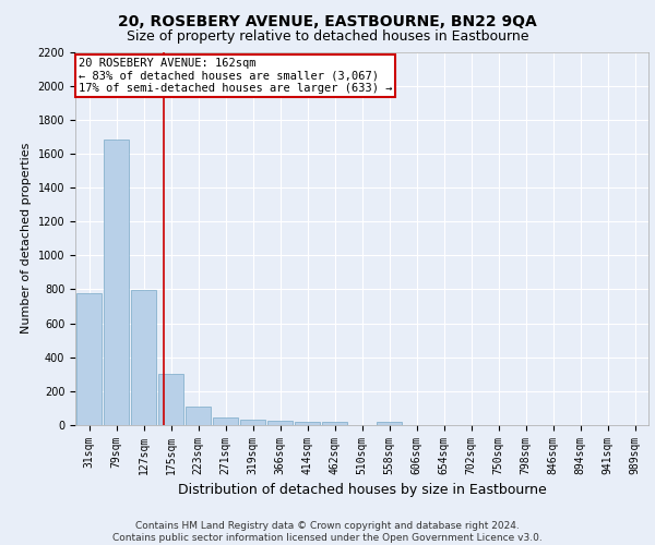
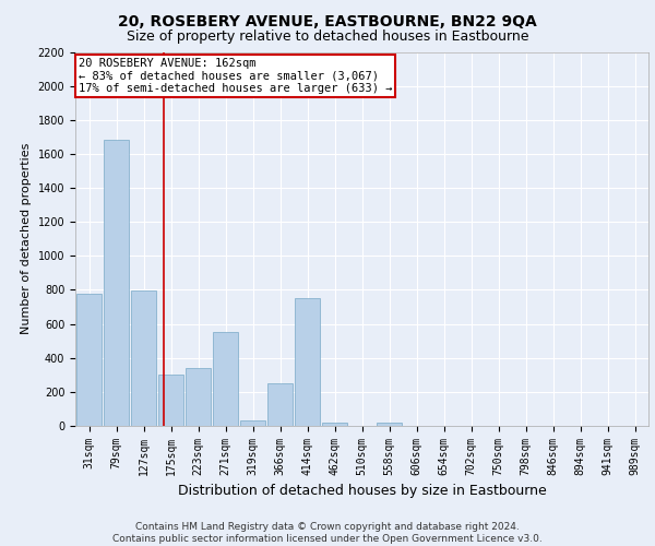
223sqm: 110 -> 340
271sqm: 40 -> 550
366sqm: 30 -> 250
414sqm: 20 -> 750
